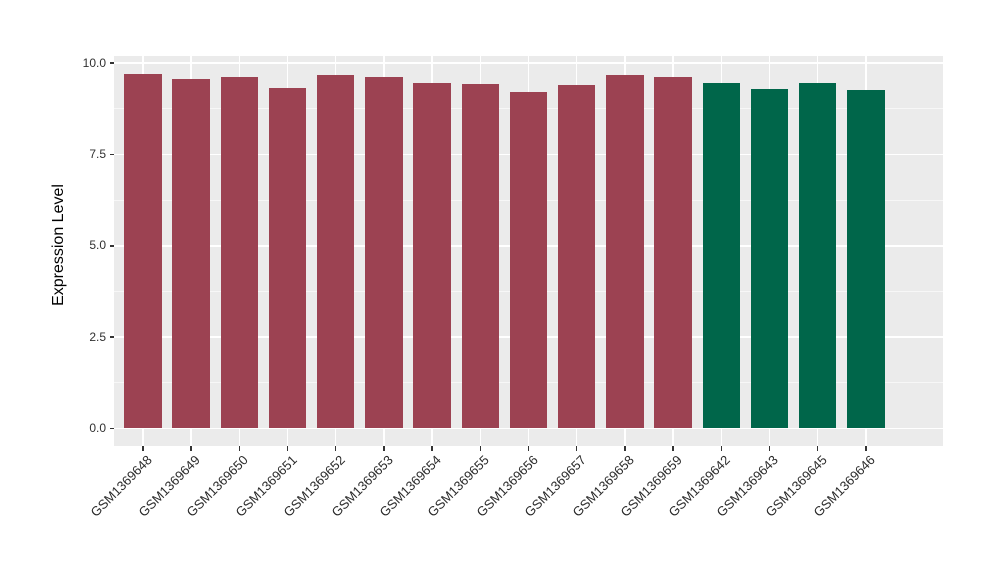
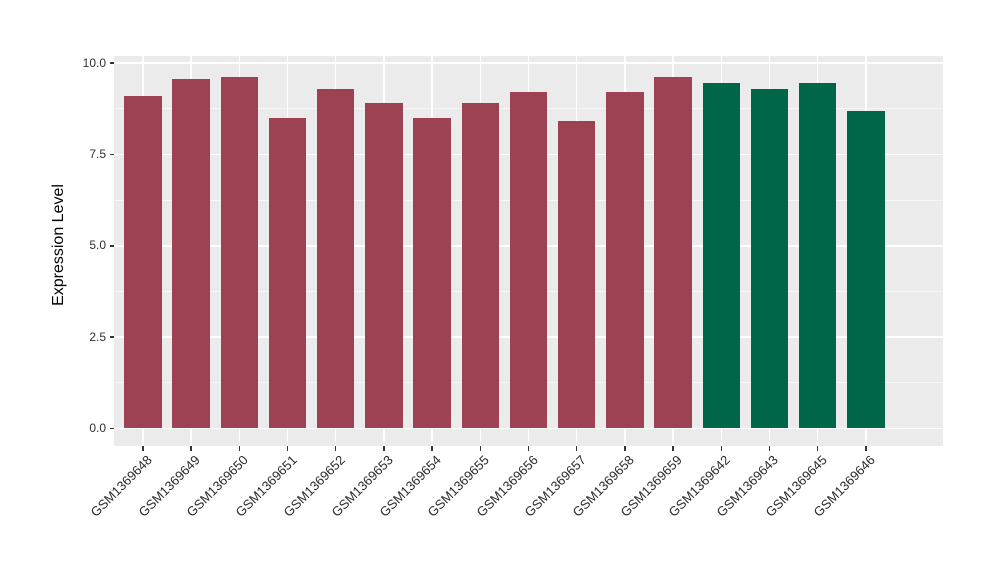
GSM1369648: 9.7 -> 9.1
GSM1369651: 9.3 -> 8.5
GSM1369652: 9.7 -> 9.3
GSM1369653: 9.6 -> 8.9
GSM1369654: 9.5 -> 8.5
GSM1369655: 9.4 -> 8.9
GSM1369657: 9.4 -> 8.4
GSM1369658: 9.7 -> 9.2
GSM1369646: 9.2 -> 8.7
